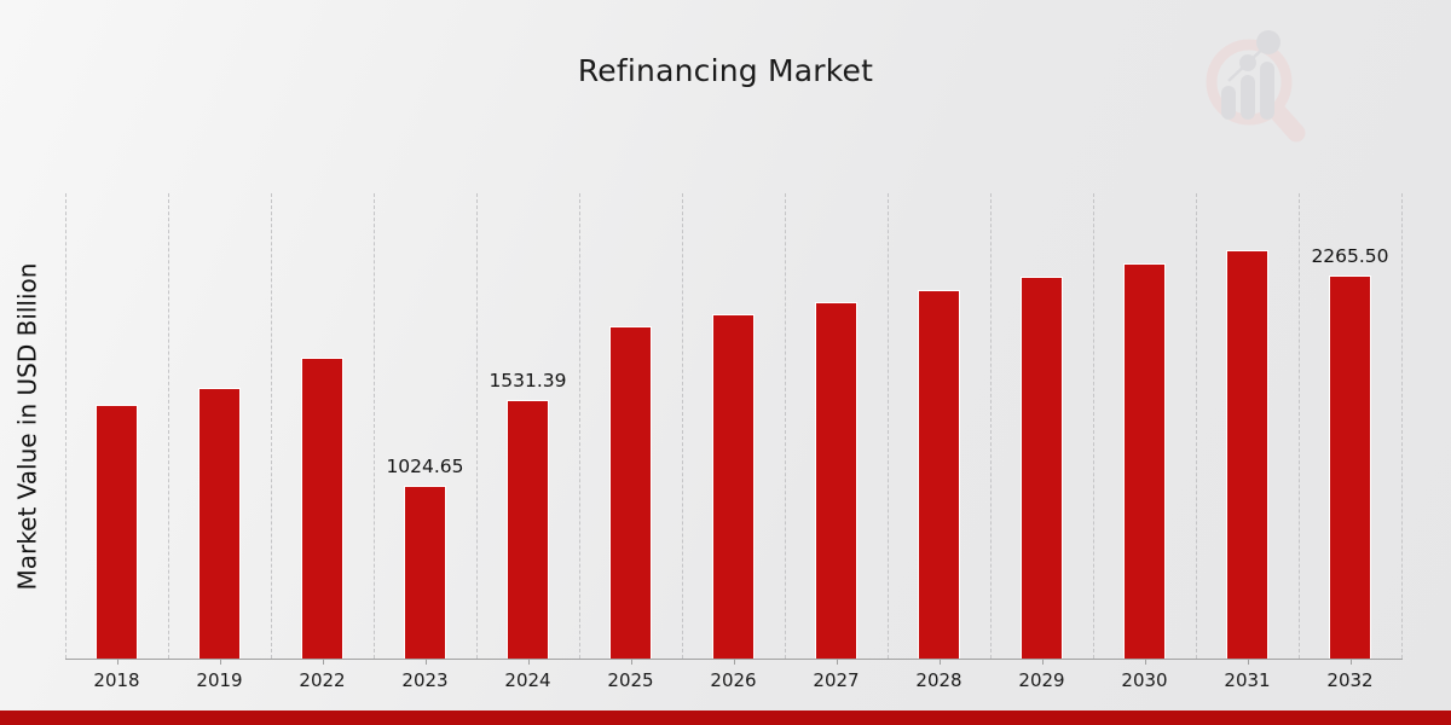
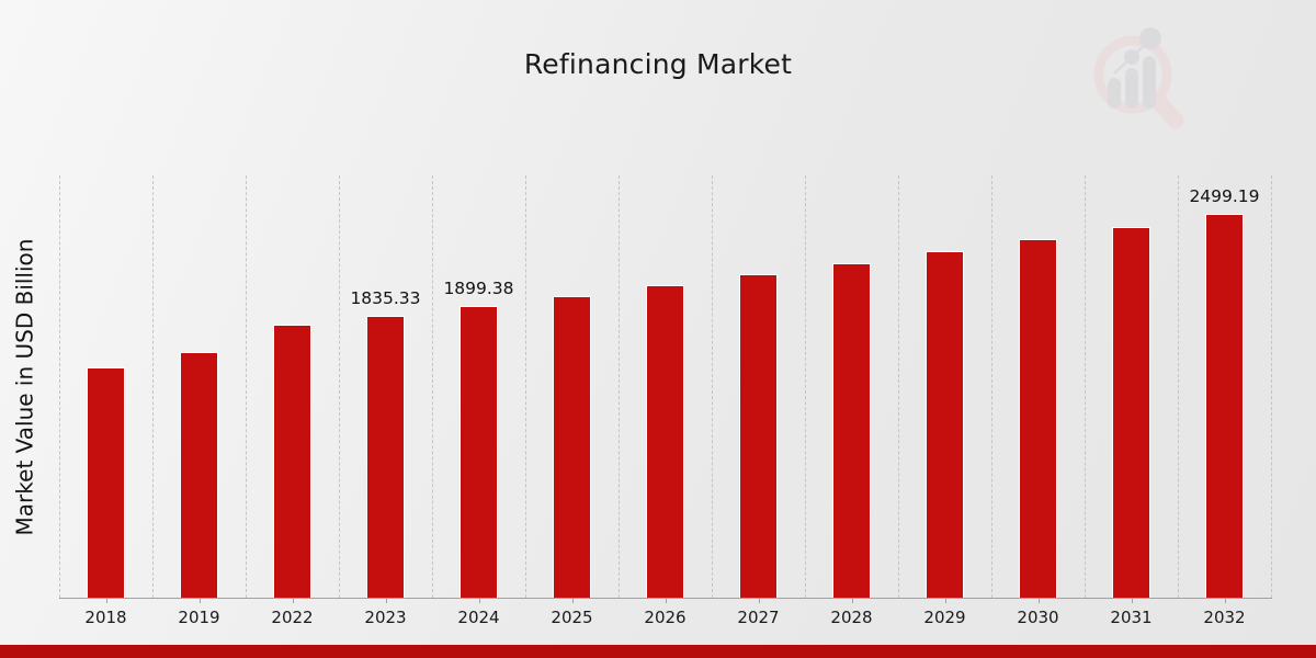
2023: 1024.65 -> 1835.33
2024: 1531.39 -> 1899.38
2032: 2265.50 -> 2499.19
